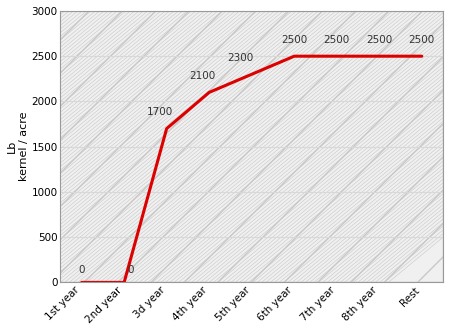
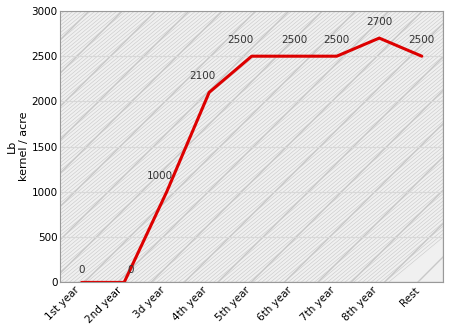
3d year: 1700 -> 1000
5th year: 2300 -> 2500
8th year: 2500 -> 2700
